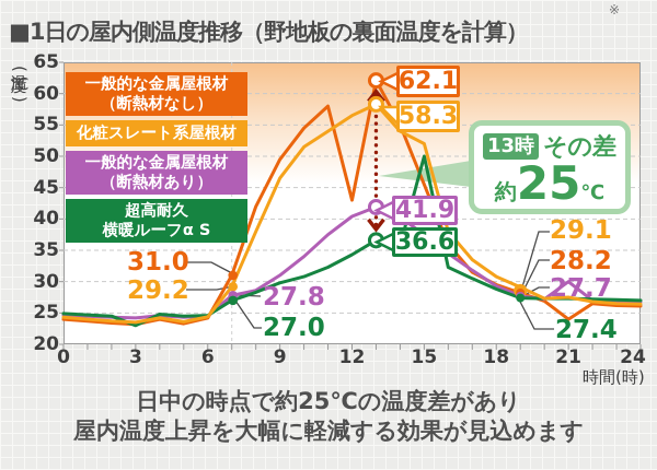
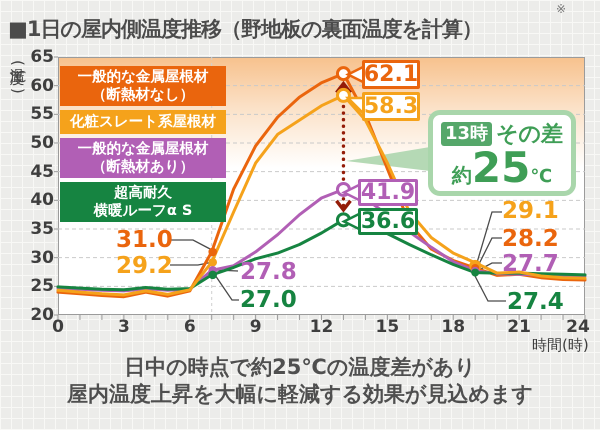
超高耐久 横暖ルーフα S/3: 23 -> 24
一般的な金属屋根材（断熱材なし）/12: 43 -> 60
化粧スレート系屋根材/15: 52 -> 46
超高耐久 横暖ルーフα S/15: 50 -> 34
一般的な金属屋根材（断熱材なし）/21: 24 -> 27
一般的な金属屋根材（断熱材あり）/21: 30 -> 27
